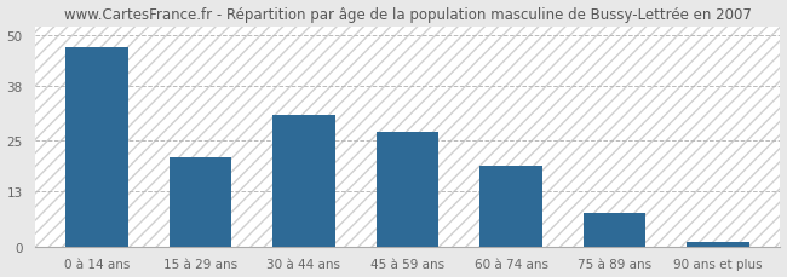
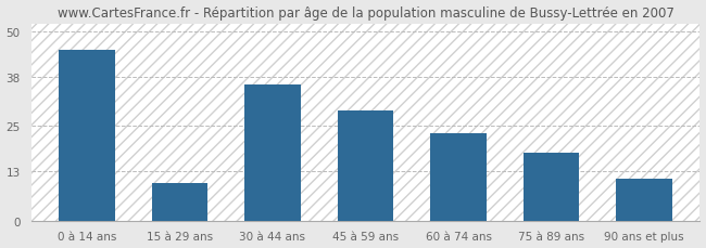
0 à 14 ans: 47 -> 45
15 à 29 ans: 21 -> 10
30 à 44 ans: 31 -> 36
45 à 59 ans: 27 -> 29
60 à 74 ans: 19 -> 23
75 à 89 ans: 8 -> 18
90 ans et plus: 1 -> 11
